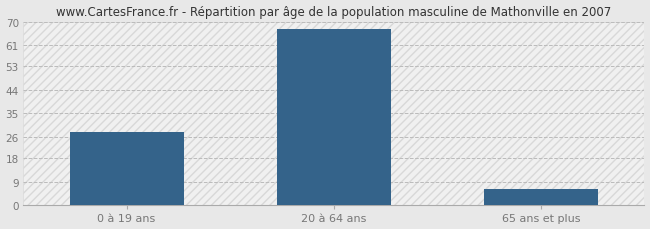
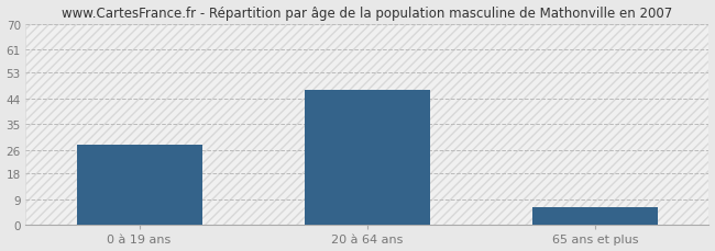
20 à 64 ans: 67 -> 47
